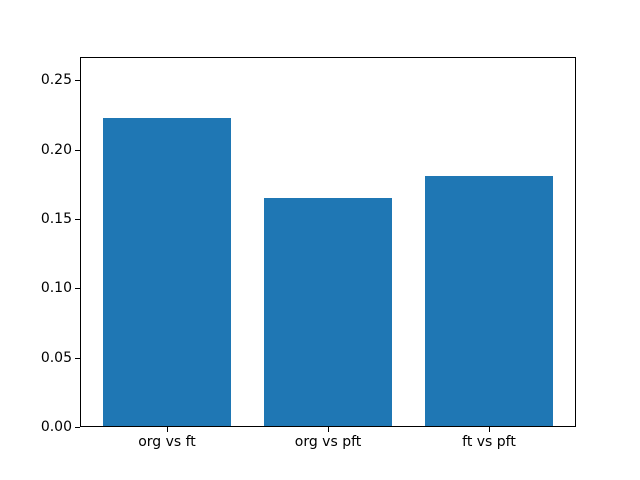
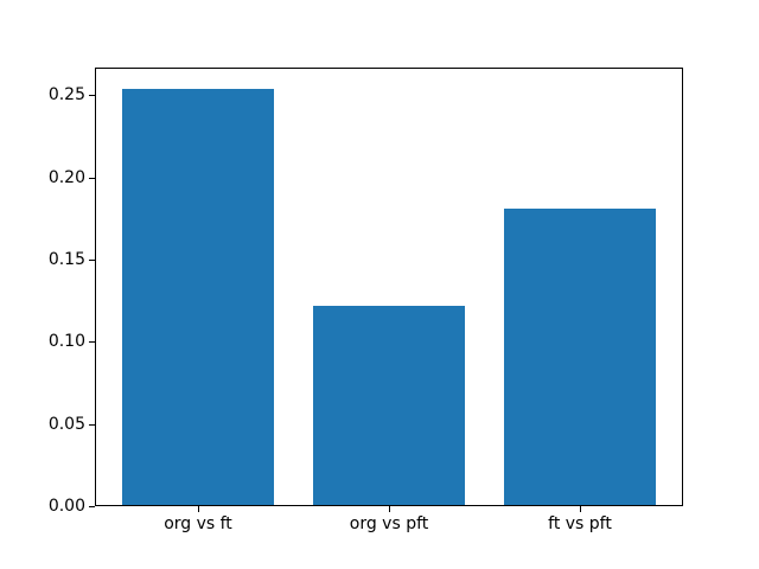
org vs ft: 0.223 -> 0.254
org vs pft: 0.165 -> 0.122
